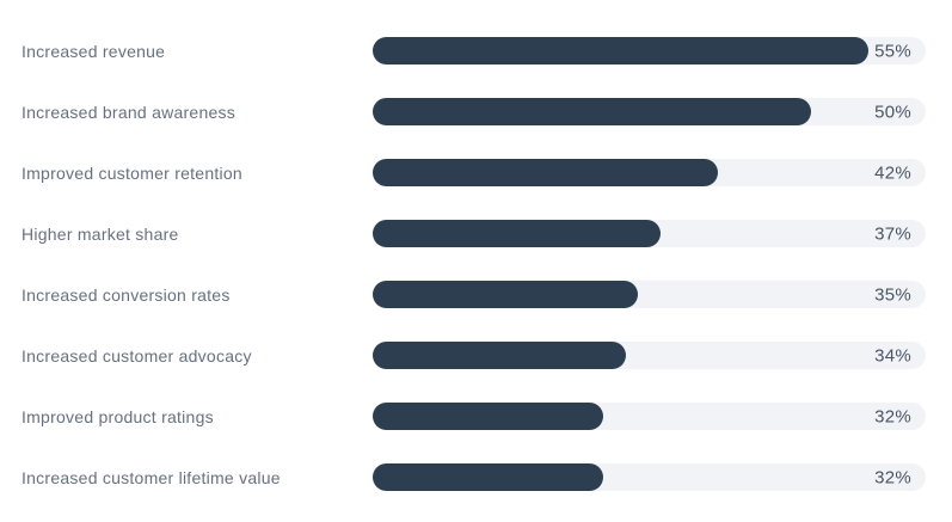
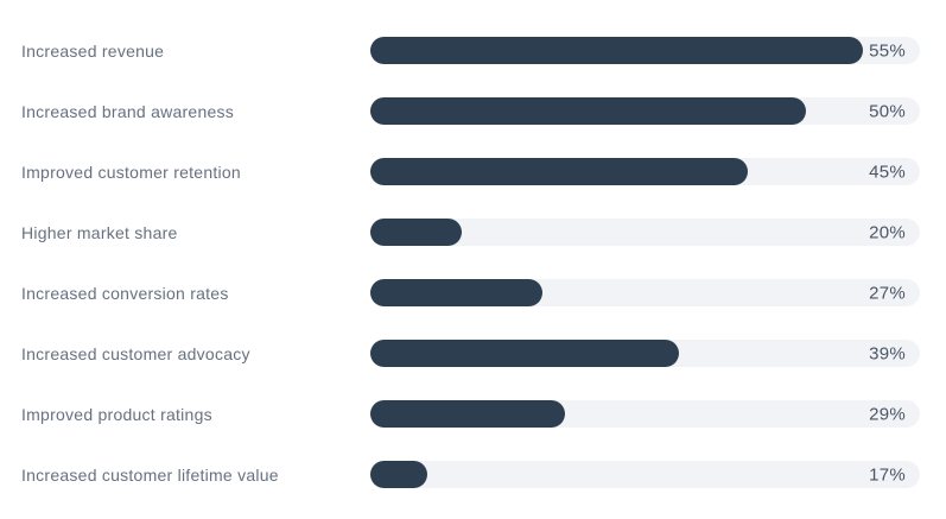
Improved customer retention: 42% -> 45%
Higher market share: 37% -> 20%
Increased conversion rates: 35% -> 27%
Increased customer advocacy: 34% -> 39%
Improved product ratings: 32% -> 29%
Increased customer lifetime value: 32% -> 17%
